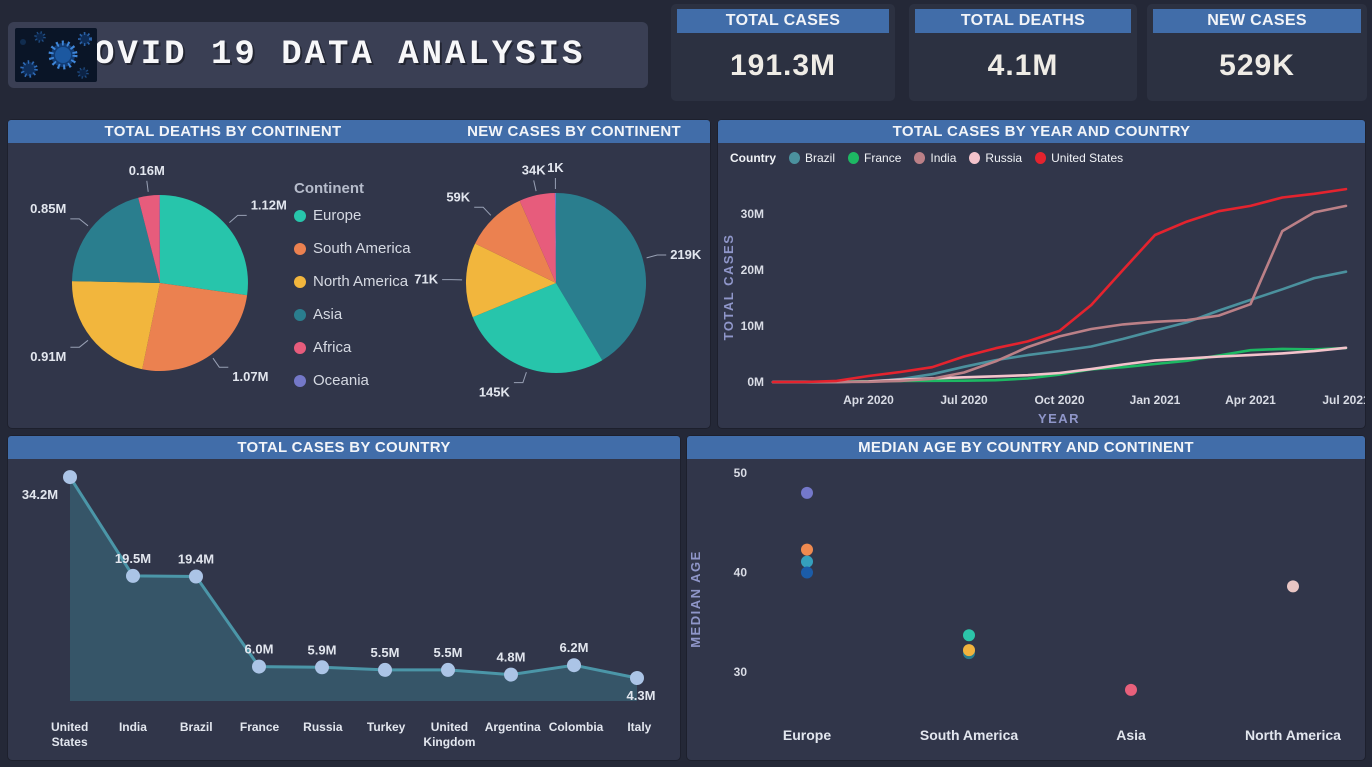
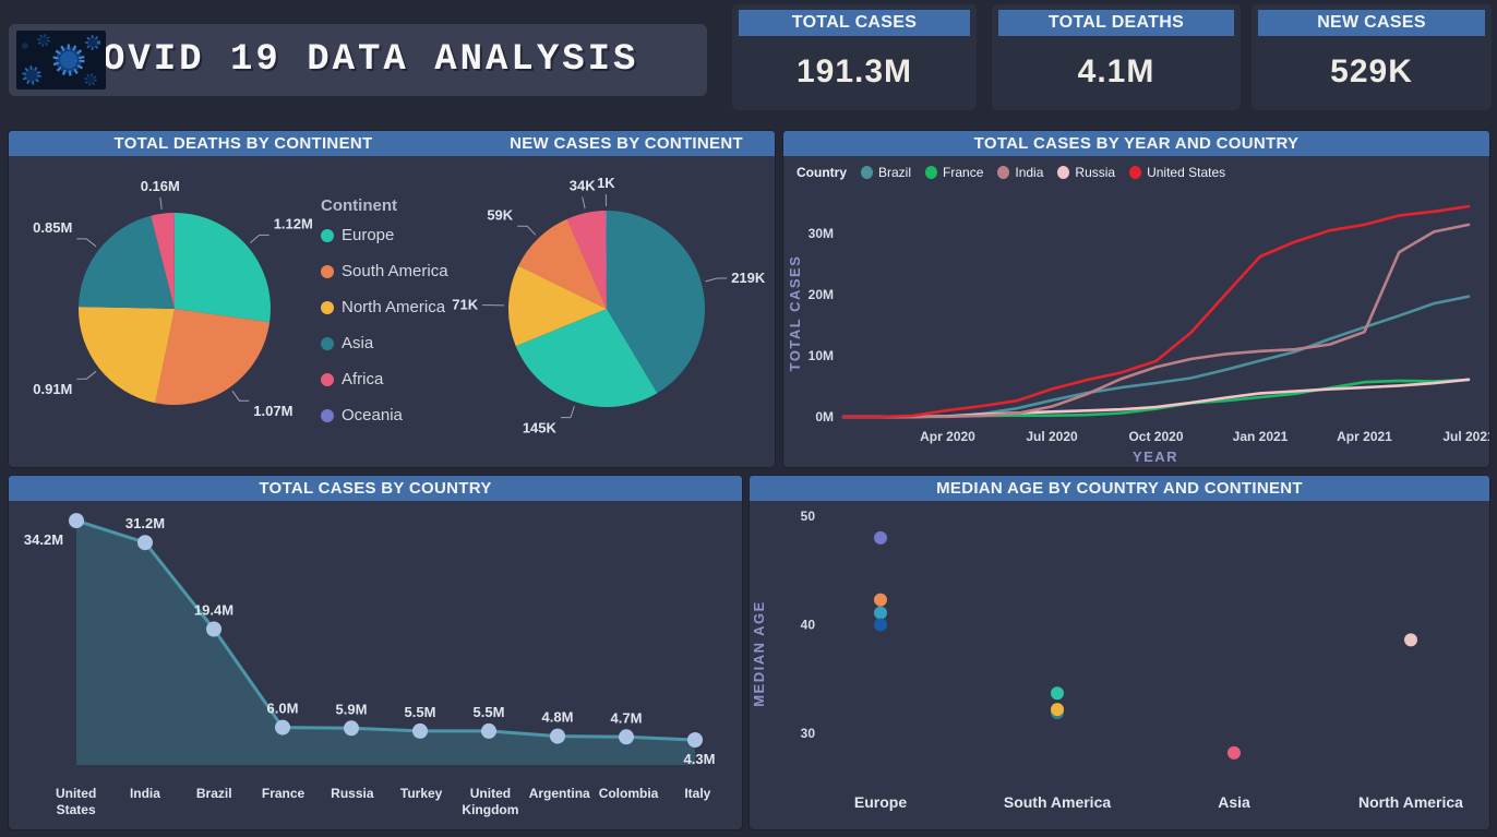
TOTAL CASES BY COUNTRY/India: 19.5M -> 31.2M
TOTAL CASES BY COUNTRY/Colombia: 6.2M -> 4.7M
